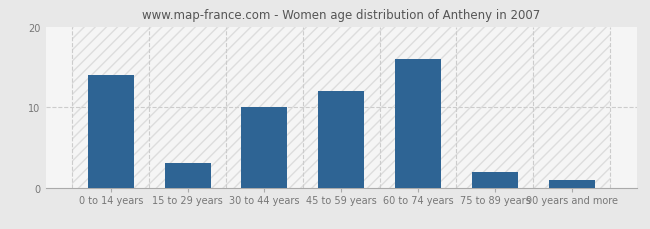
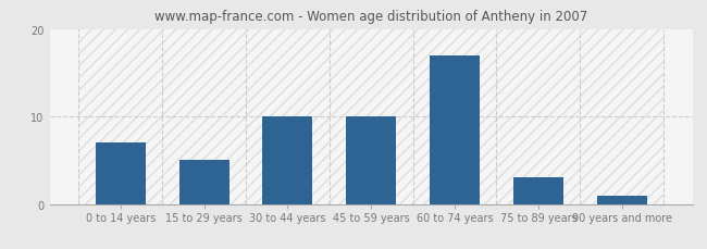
0 to 14 years: 14 -> 7
15 to 29 years: 3 -> 5
45 to 59 years: 12 -> 10
60 to 74 years: 16 -> 17
75 to 89 years: 2 -> 3
